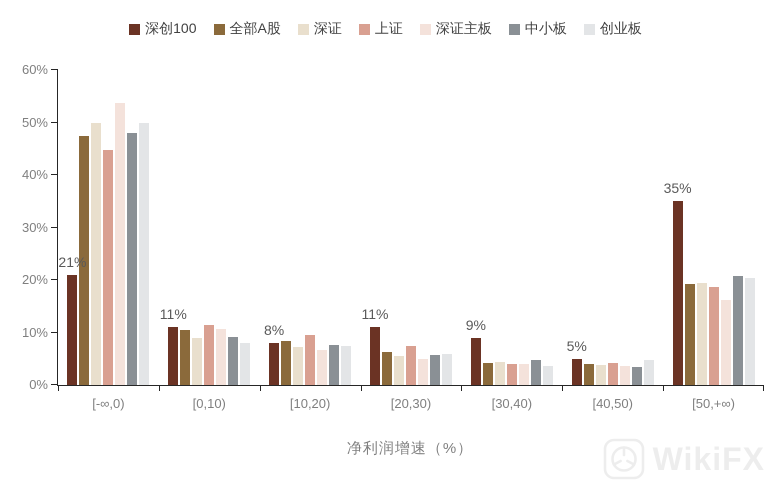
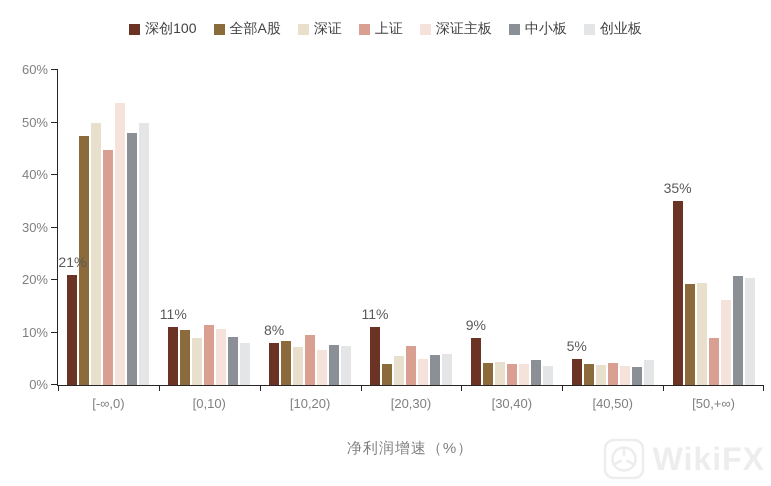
全部A股/[20,30): 6% -> 4%
上证/[50,+∞): 19% -> 9%
